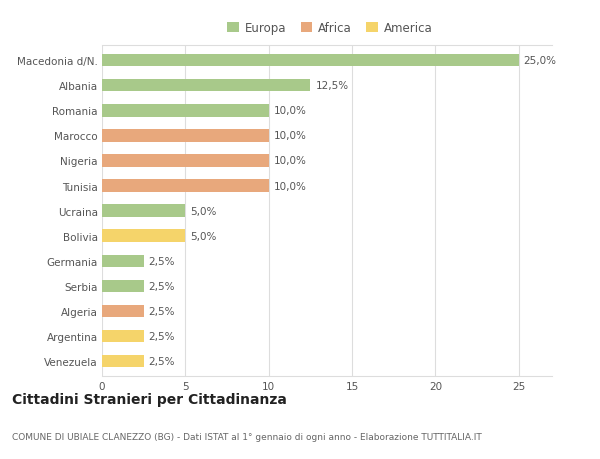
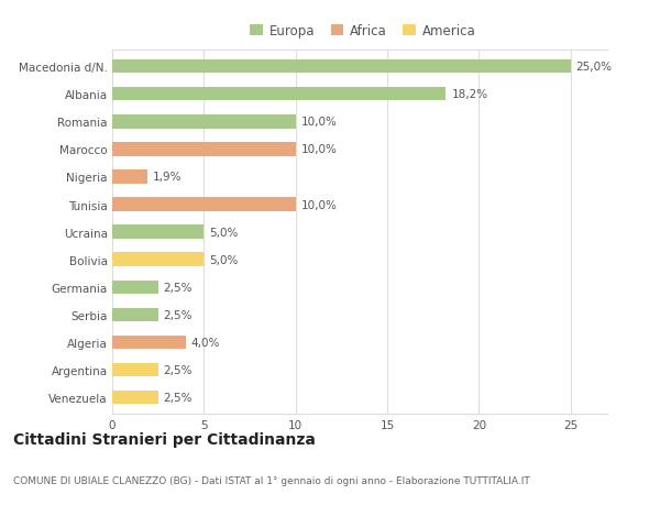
Albania: 12,5% -> 18,2%
Nigeria: 10,0% -> 1,9%
Algeria: 2,5% -> 4,0%
